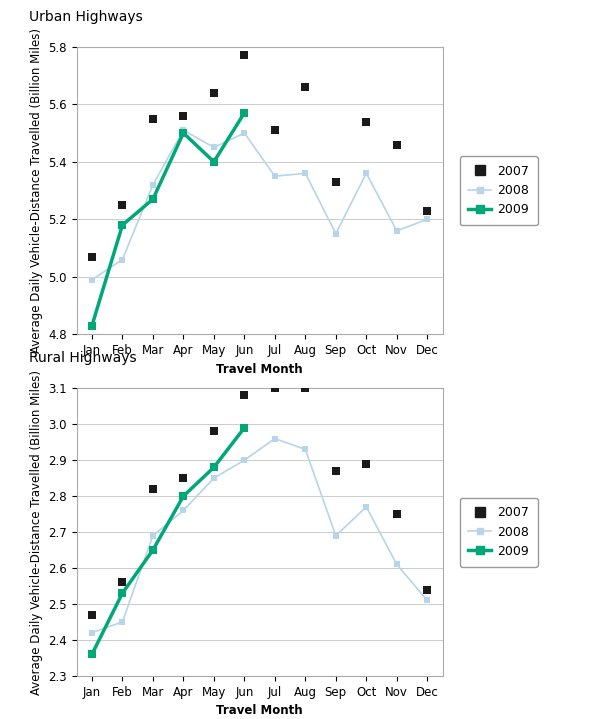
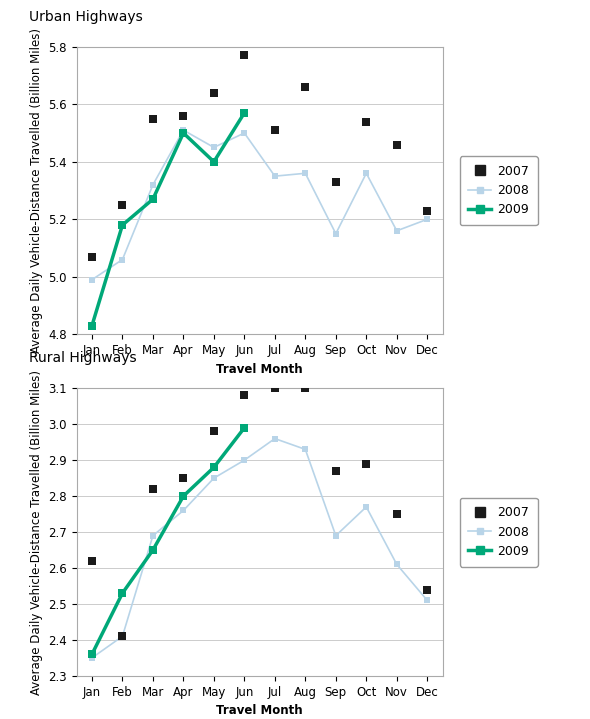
2007/Jan: 2.47 -> 2.62
2008/Jan: 2.42 -> 2.35
2007/Feb: 2.56 -> 2.41
2008/Feb: 2.45 -> 2.41
